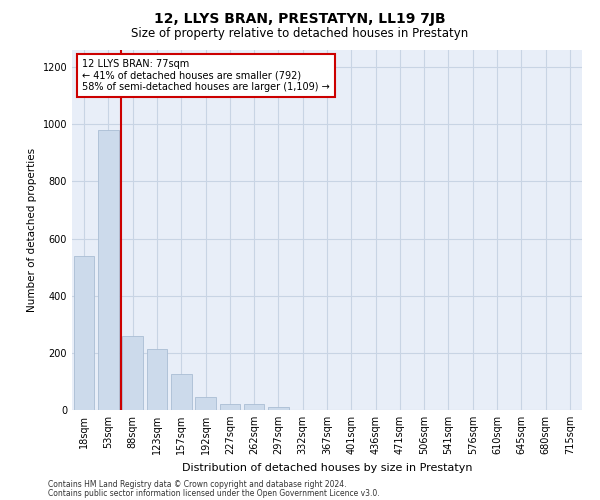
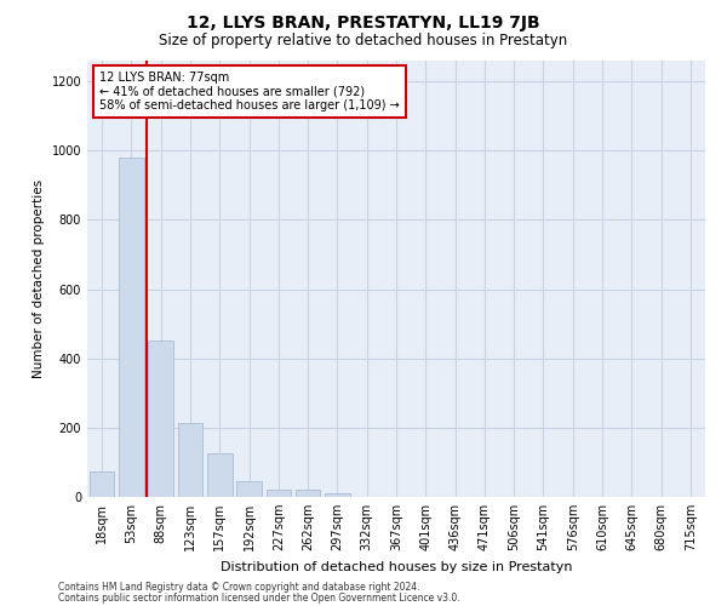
18sqm: 540 -> 75
88sqm: 260 -> 450
